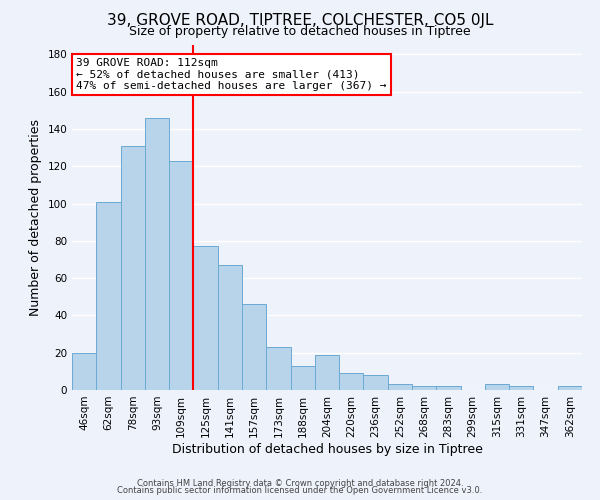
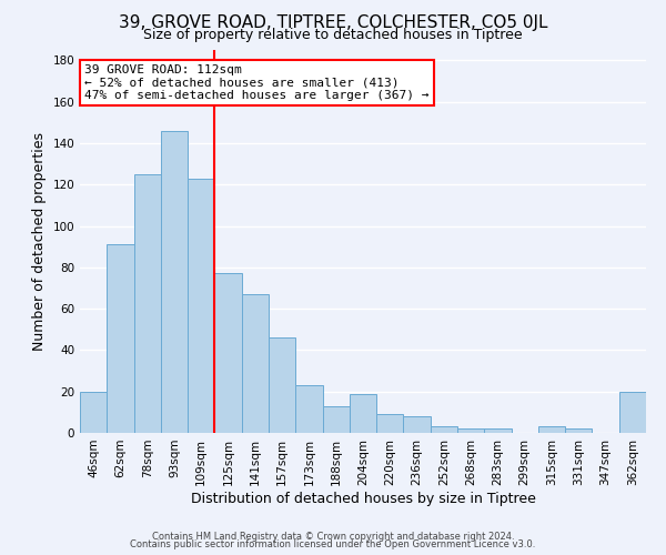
62sqm: 101 -> 91
78sqm: 131 -> 125
362sqm: 2 -> 20
